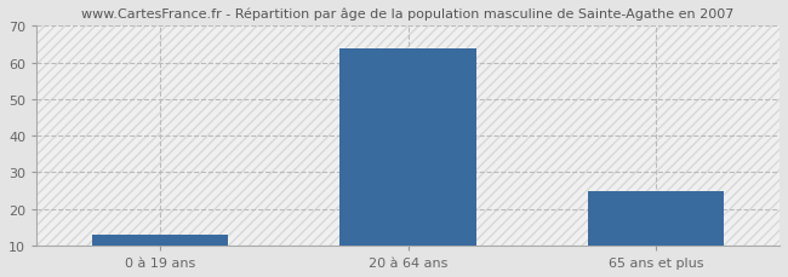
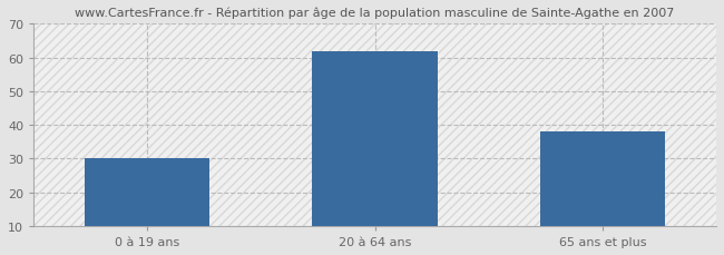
0 à 19 ans: 13 -> 30
20 à 64 ans: 64 -> 62
65 ans et plus: 25 -> 38
